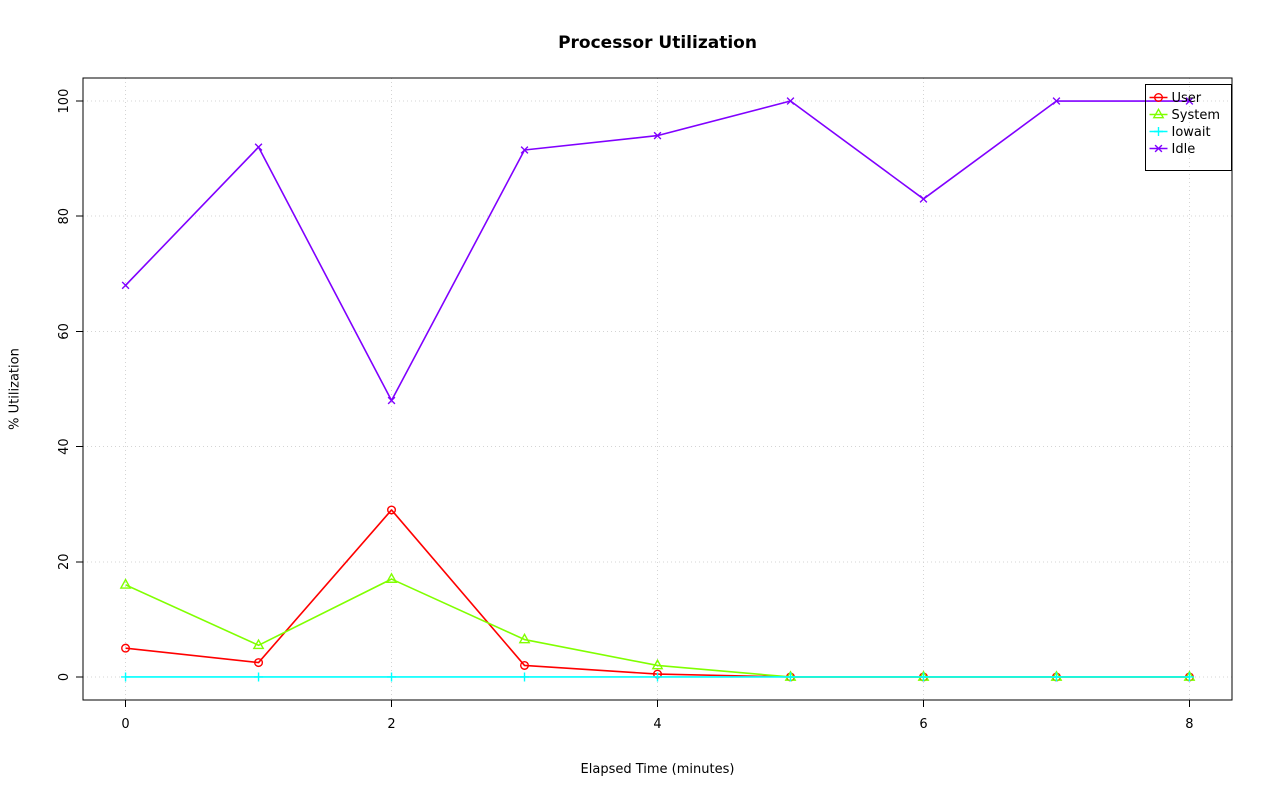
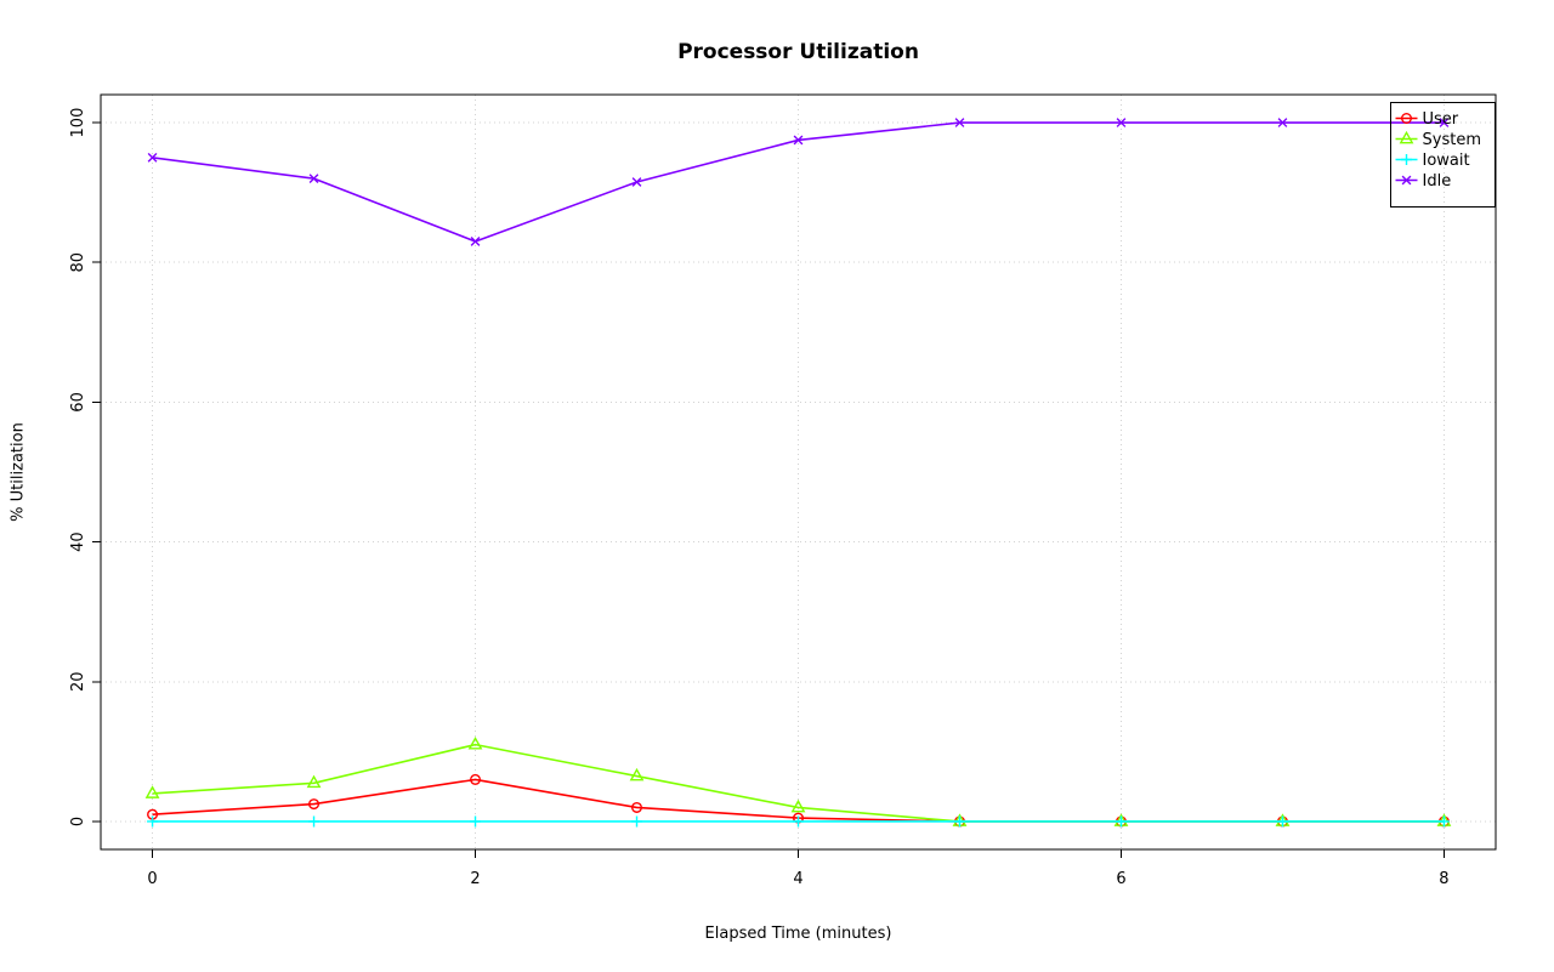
User/0: 5 -> 1
System/0: 16 -> 4
Idle/0: 68 -> 95
User/2: 29 -> 6
System/2: 17 -> 11
Idle/2: 48 -> 83
Idle/4: 94 -> 98
Idle/6: 83 -> 100
